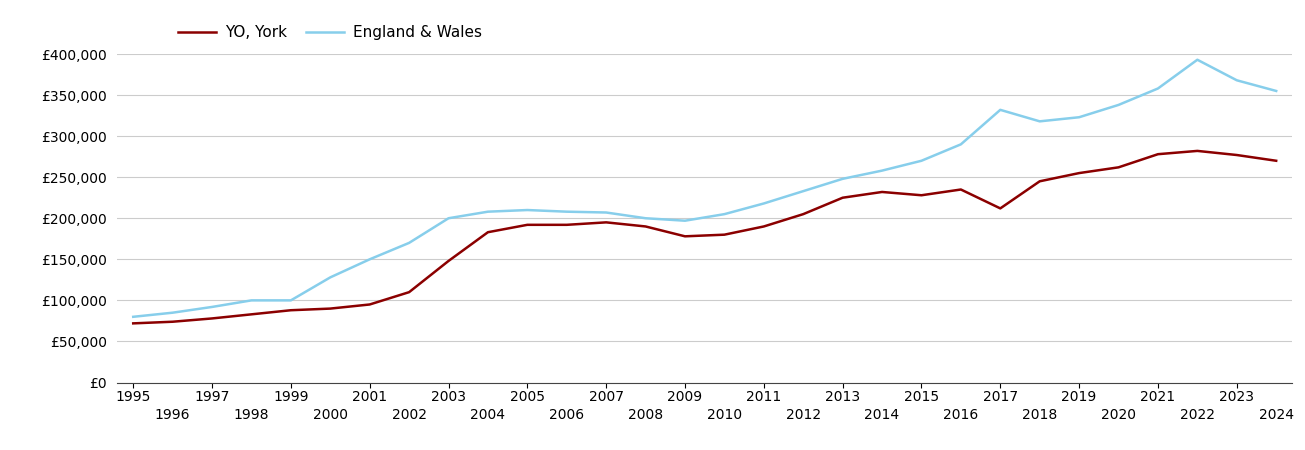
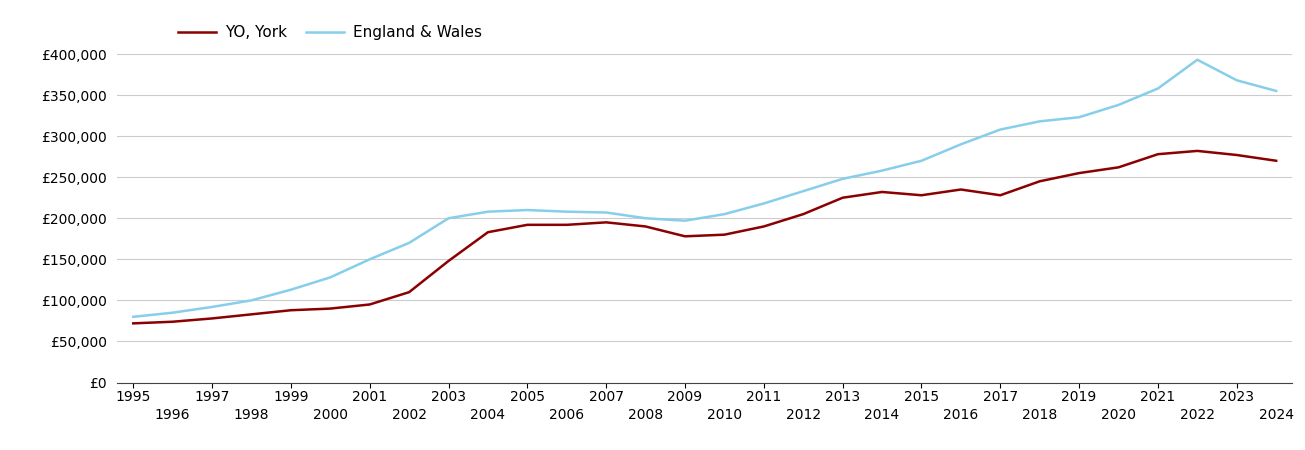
England & Wales/1999: £100,000 -> £113,000
YO, York/2017: £212,000 -> £228,000
England & Wales/2017: £332,000 -> £308,000
